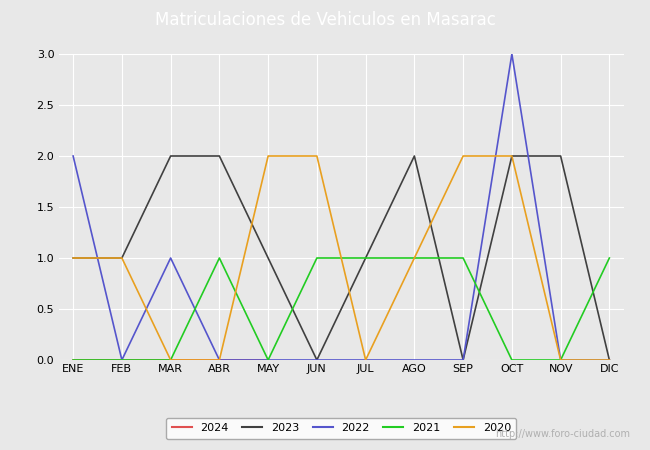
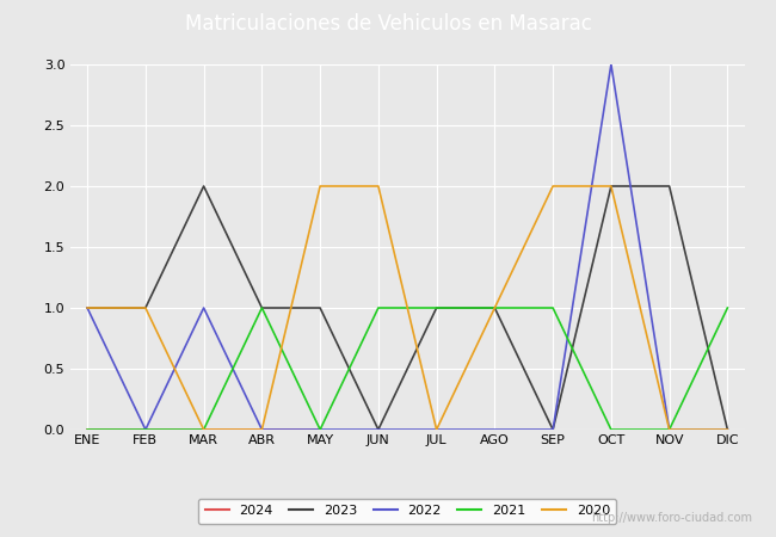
2022/ENE: 2 -> 1
2023/ABR: 2 -> 1
2023/AGO: 2 -> 1
